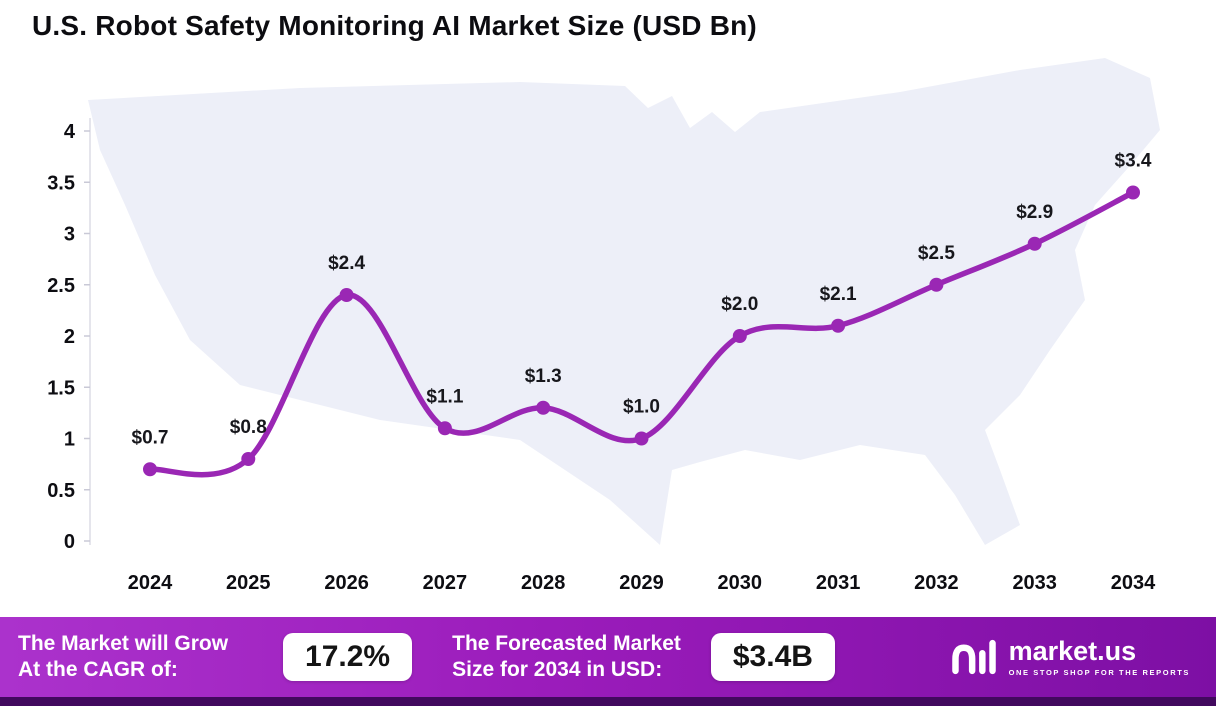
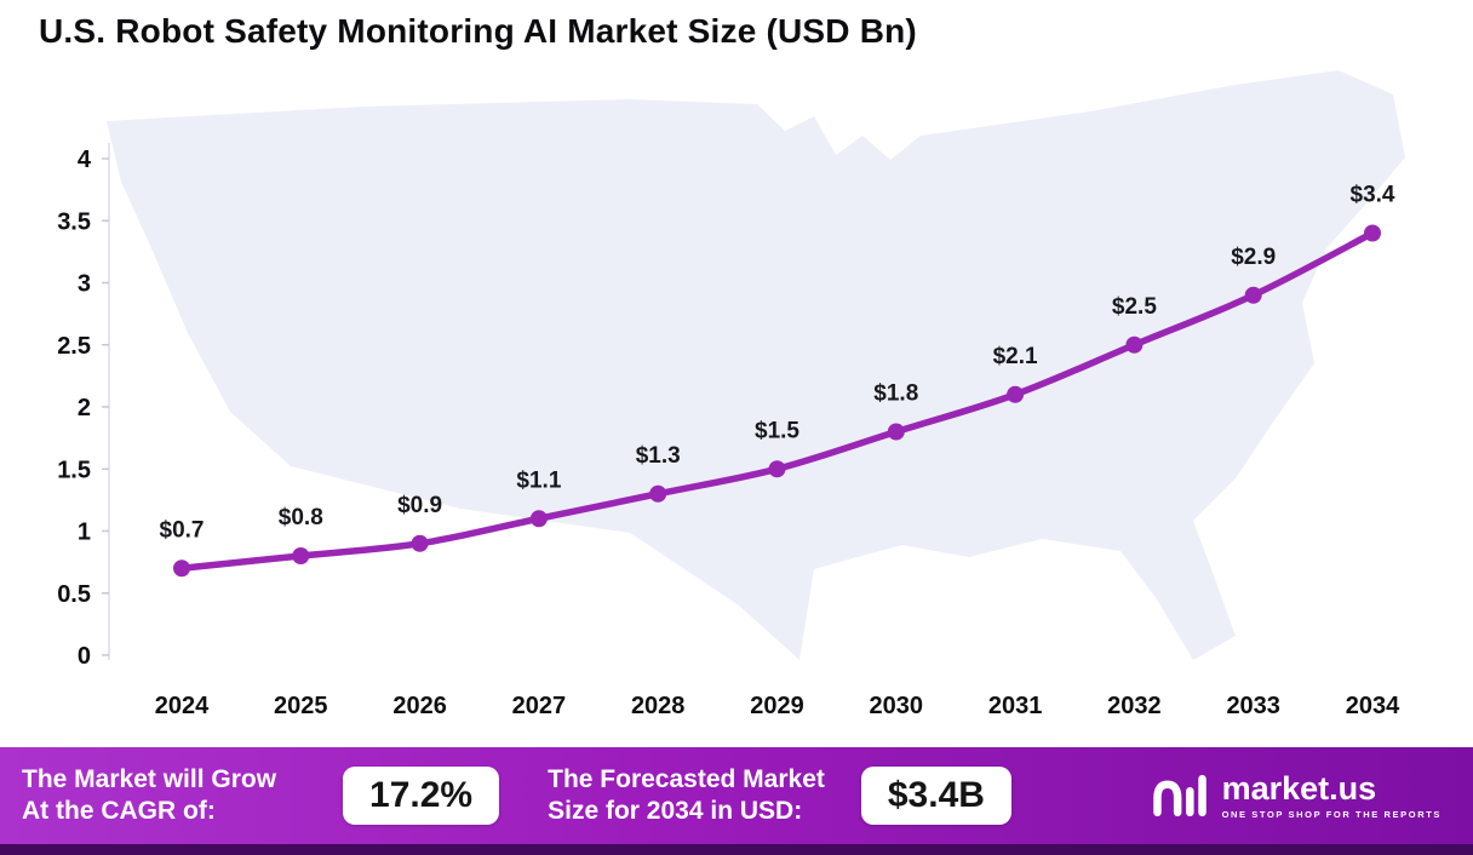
2026: $2.4 -> $0.9
2029: $1.0 -> $1.5
2030: $2.0 -> $1.8
